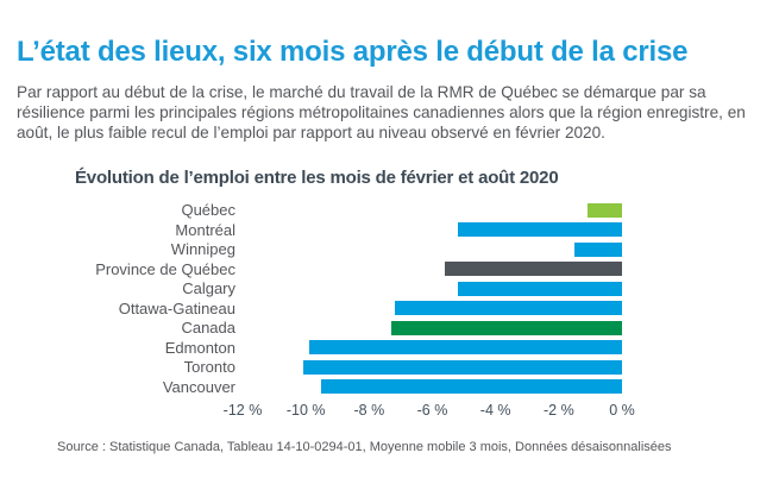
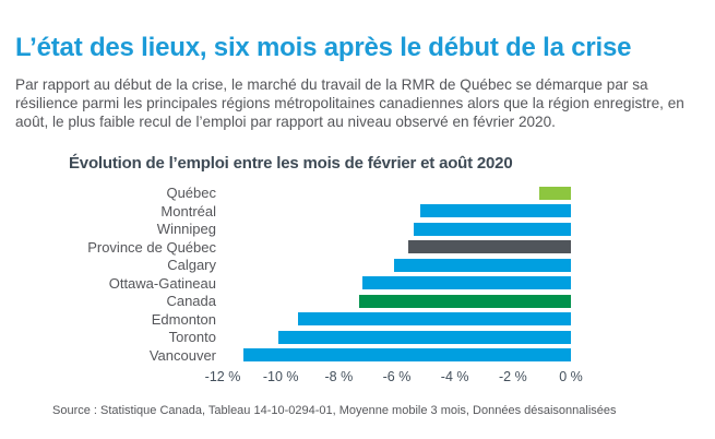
Winnipeg: -1.5% -> -5.4%
Calgary: -5.2% -> -6.1%
Edmonton: -9.9% -> -9.4%
Vancouver: -9.5% -> -11.3%
